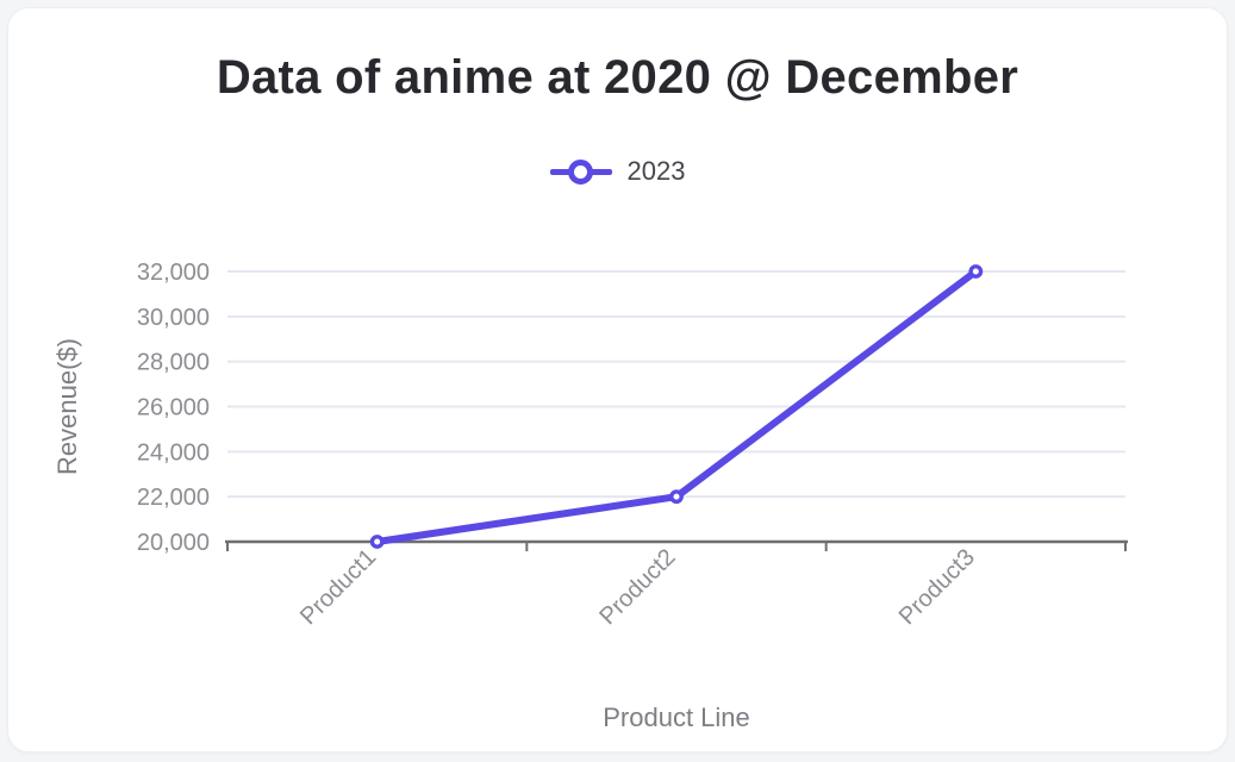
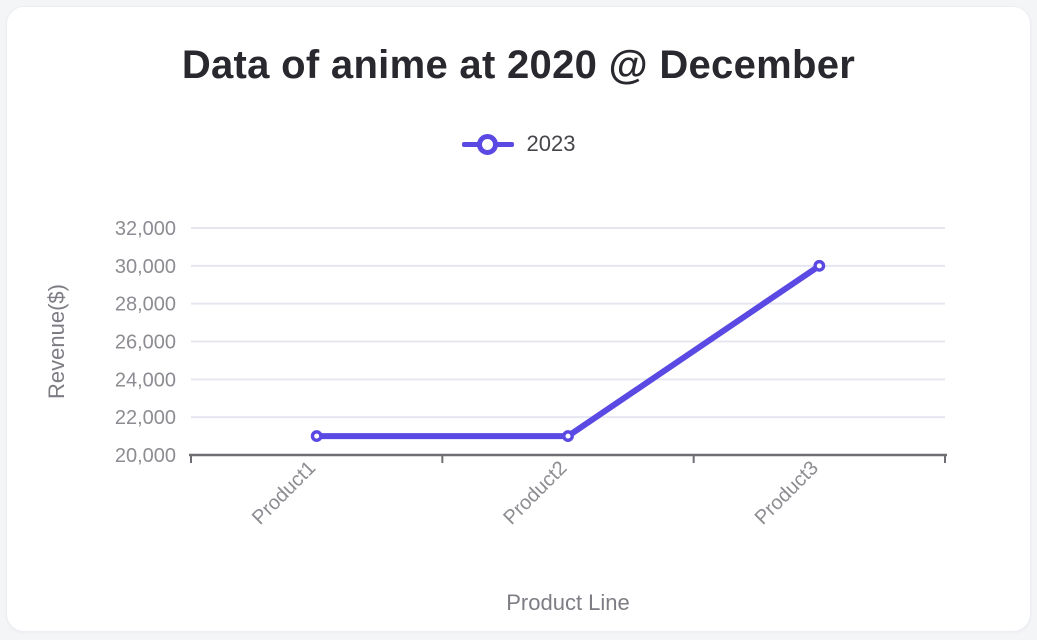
Product1: 20000 -> 21000
Product2: 22000 -> 21000
Product3: 32000 -> 30000
